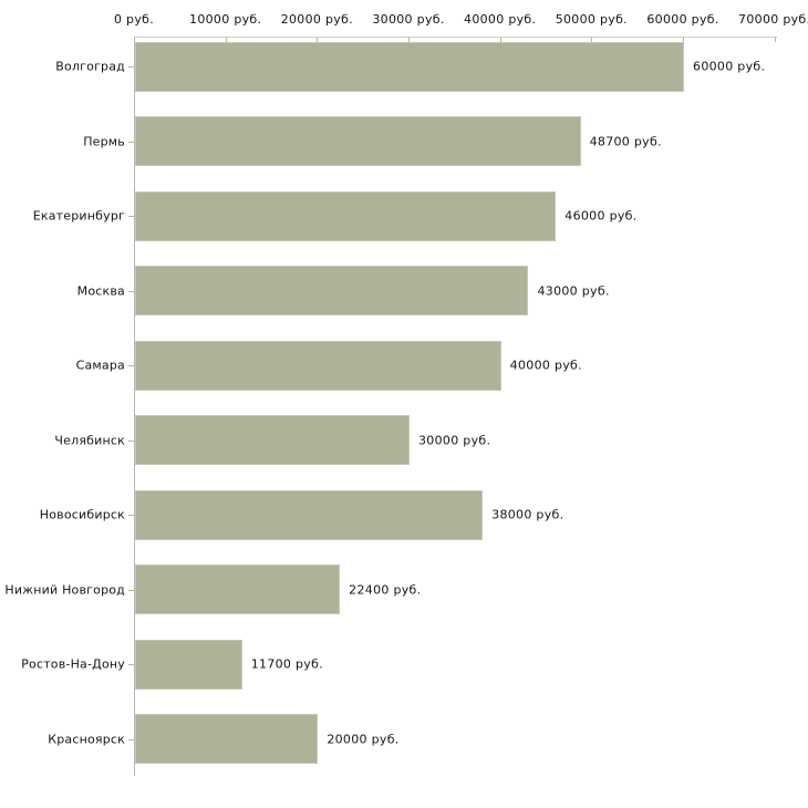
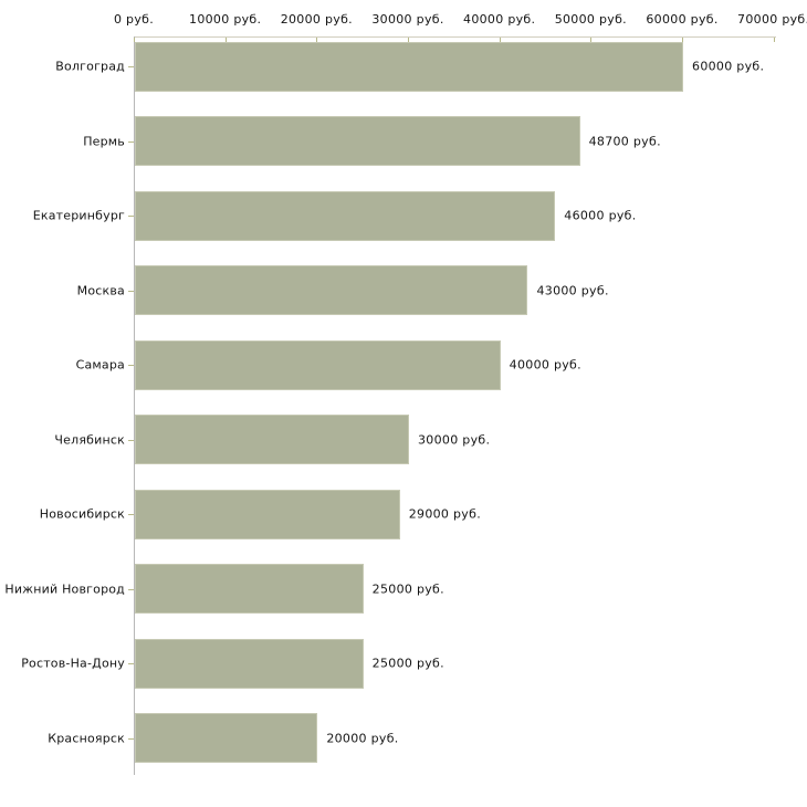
Новосибирск: 38000 -> 29000
Нижний Новгород: 22400 -> 25000
Ростов-На-Дону: 11700 -> 25000
